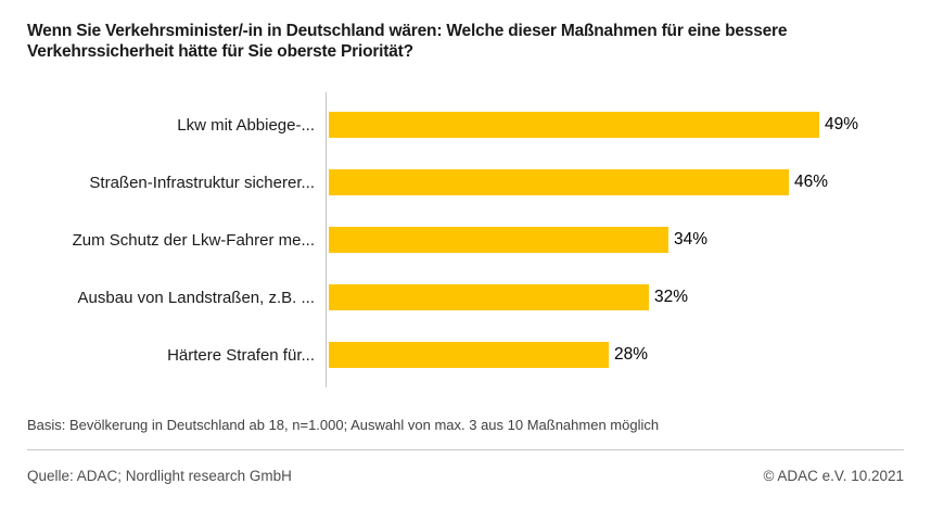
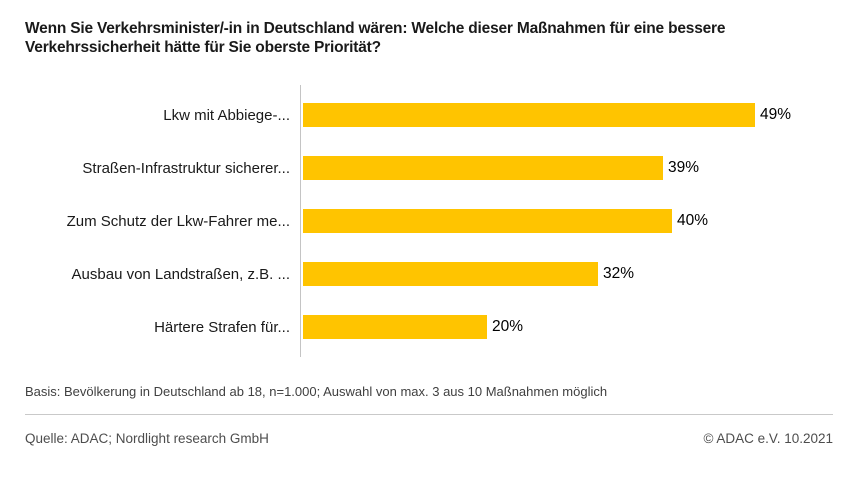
Straßen-Infrastruktur sicherer...: 46% -> 39%
Zum Schutz der Lkw-Fahrer me...: 34% -> 40%
Härtere Strafen für...: 28% -> 20%
